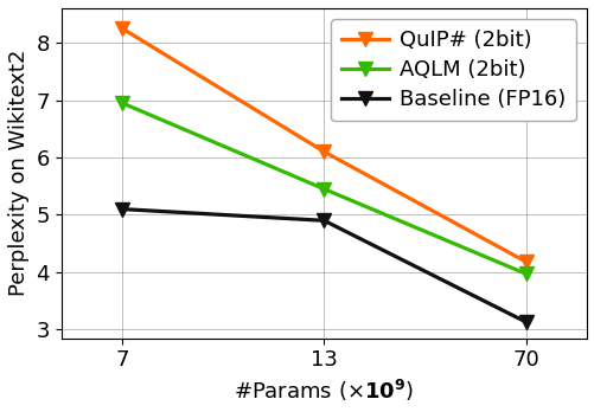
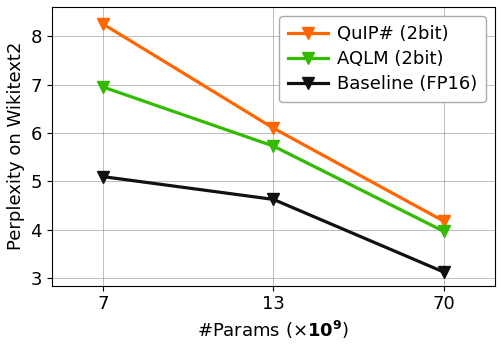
AQLM (2bit)/13: 5.45 -> 5.73
Baseline (FP16)/13: 4.90 -> 4.63
